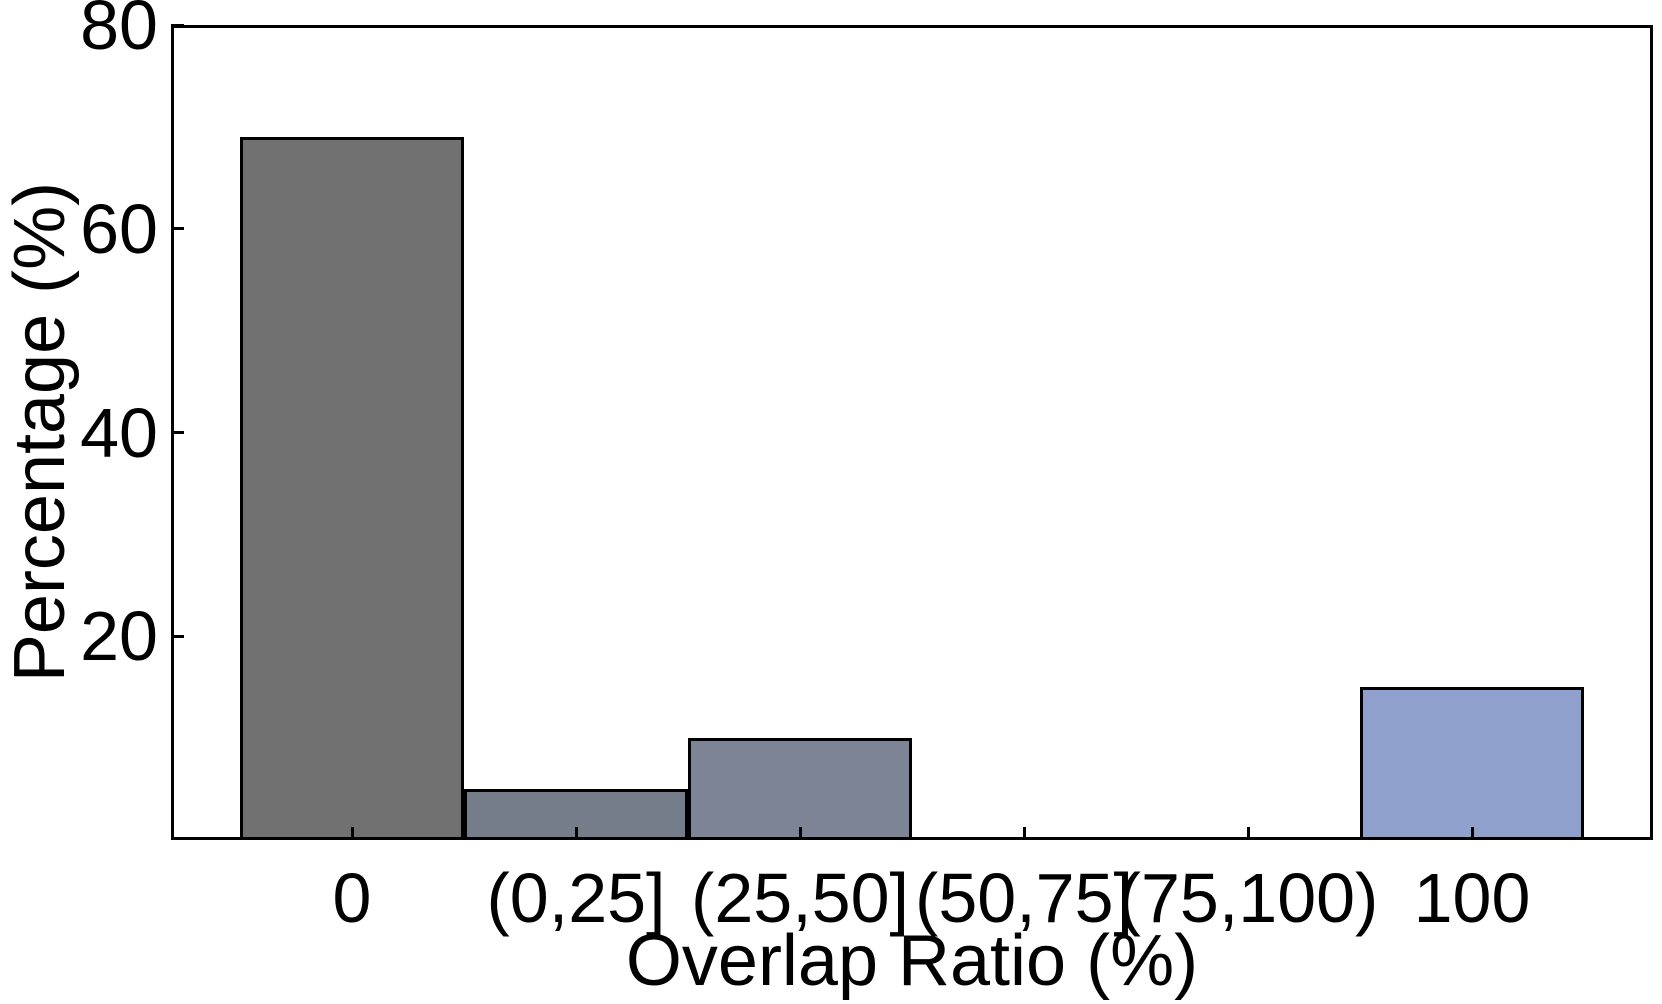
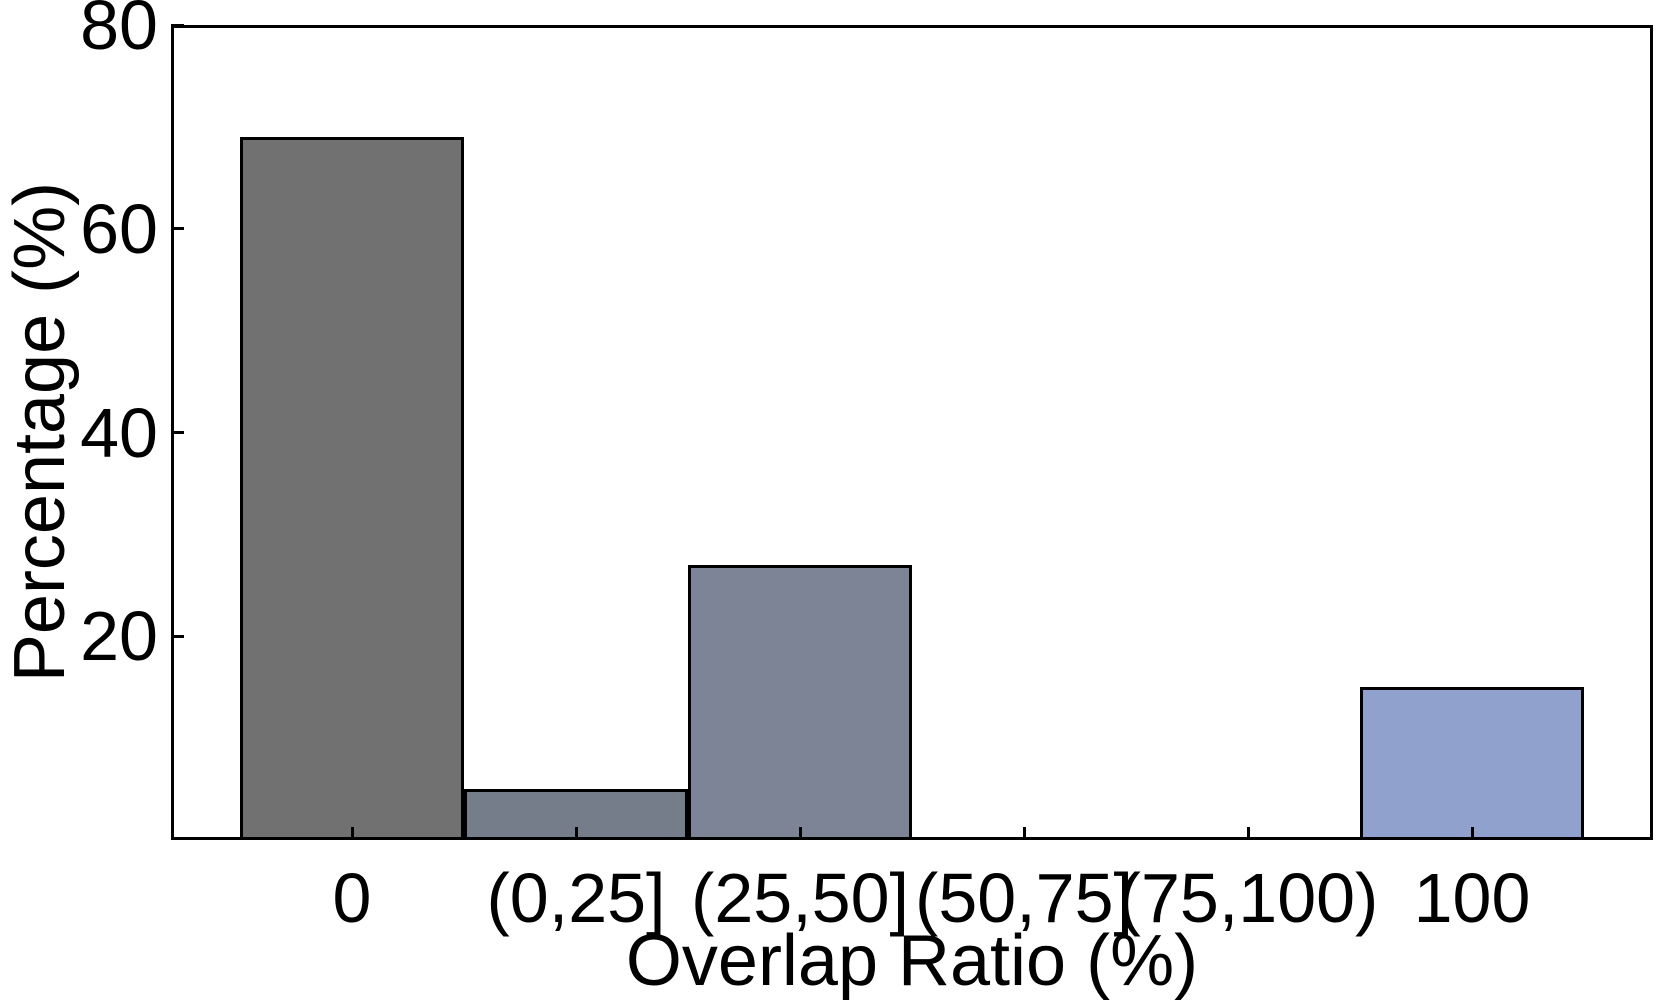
(25,50]: 10 -> 27
